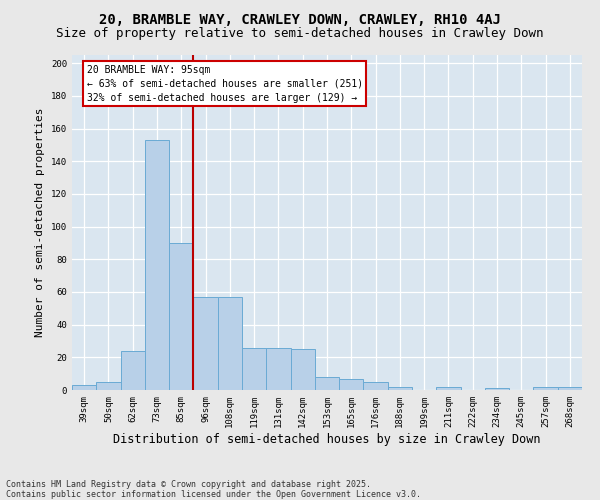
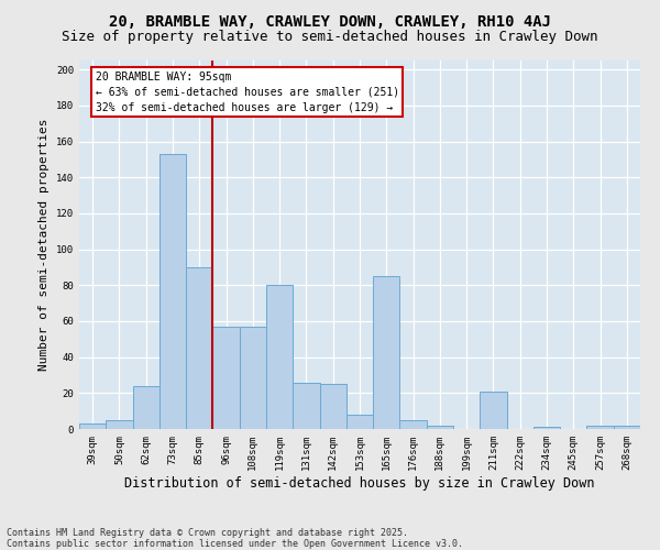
119sqm: 26 -> 80
165sqm: 7 -> 85
211sqm: 2 -> 21
